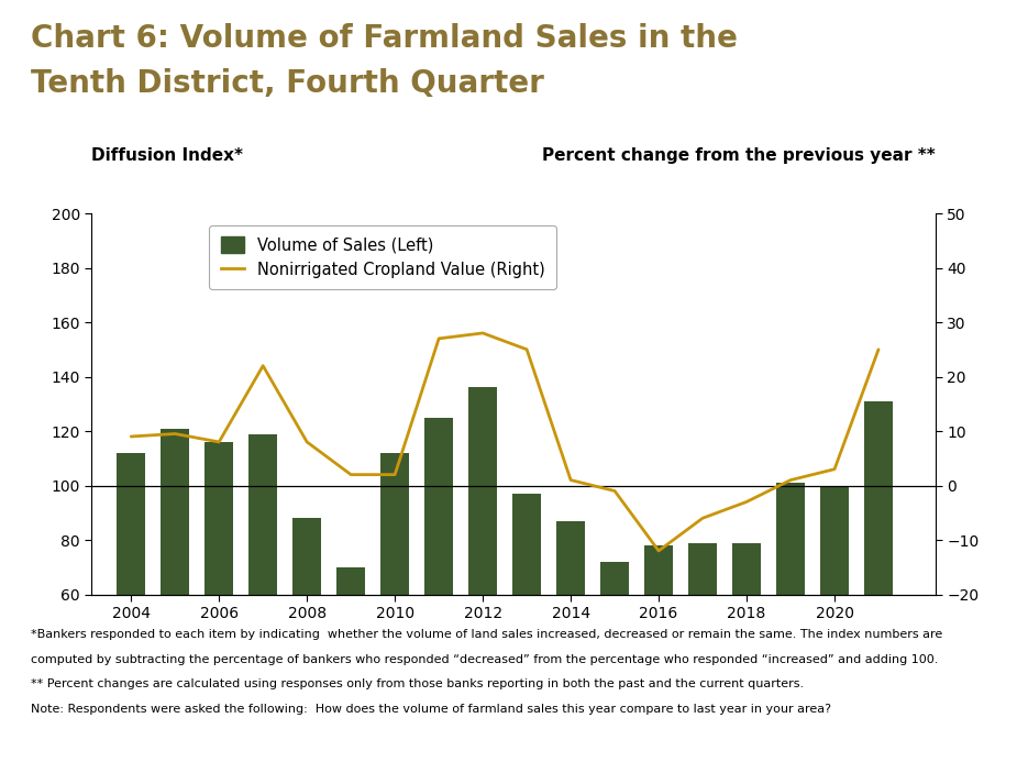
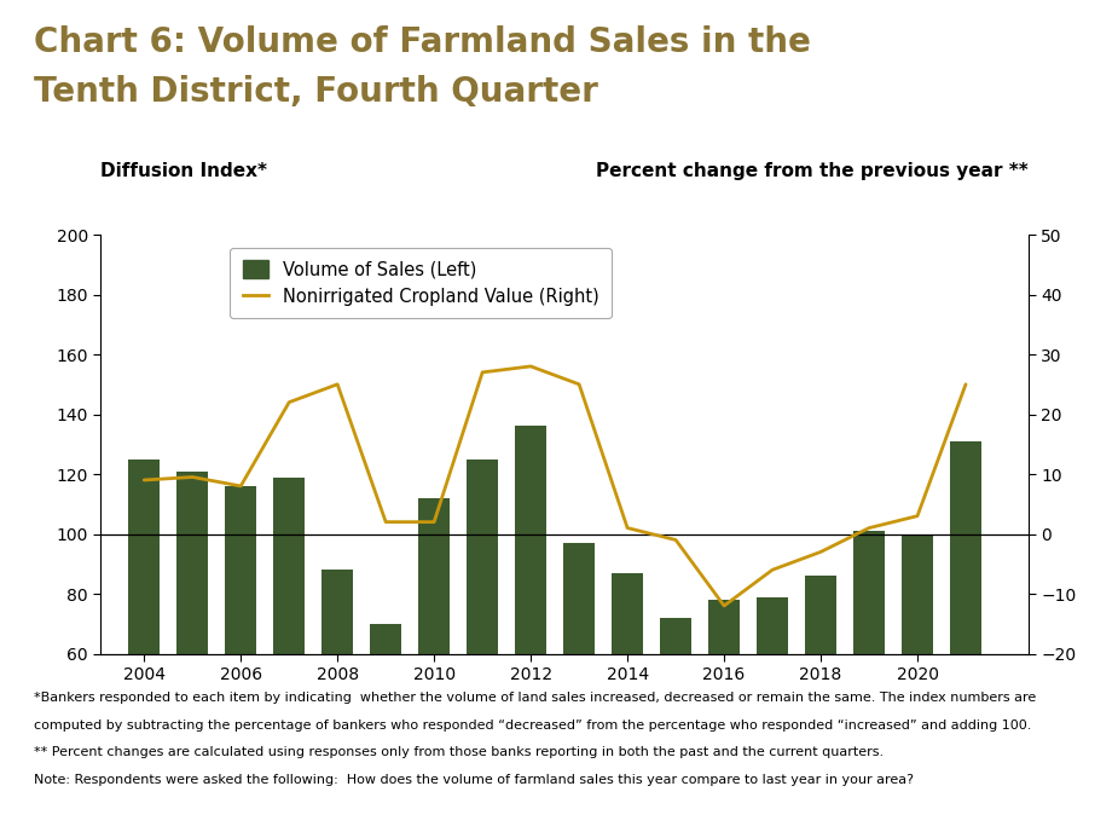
Volume of Sales (Left)/2004: 112 -> 125
Nonirrigated Cropland Value (Right)/2008: 8.0 -> 25.0
Volume of Sales (Left)/2018: 79 -> 86
